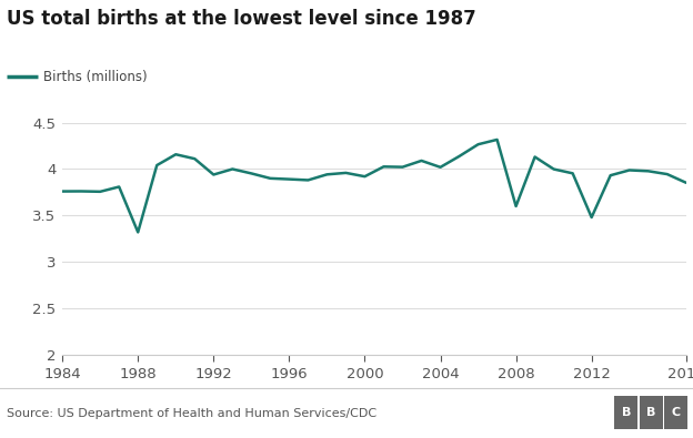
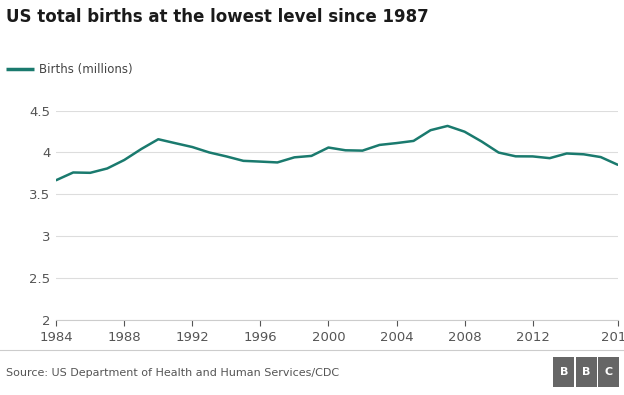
1984: 3.76 -> 3.67
1988: 3.32 -> 3.91
1992: 3.94 -> 4.07
2000: 3.92 -> 4.06
2004: 4.02 -> 4.11
2008: 3.60 -> 4.25
2012: 3.48 -> 3.95
